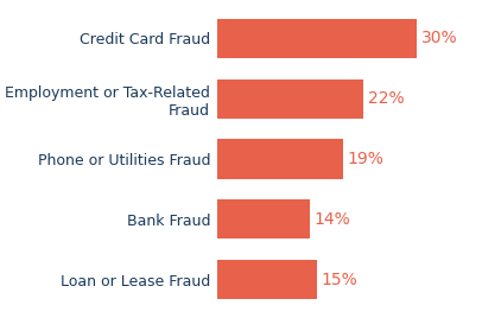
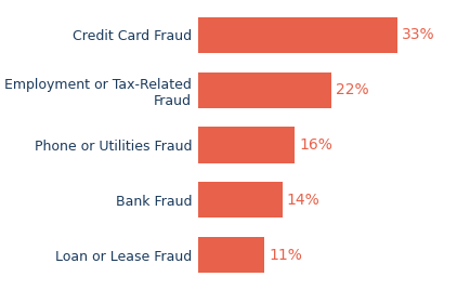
Credit Card Fraud: 30% -> 33%
Phone or Utilities Fraud: 19% -> 16%
Loan or Lease Fraud: 15% -> 11%
